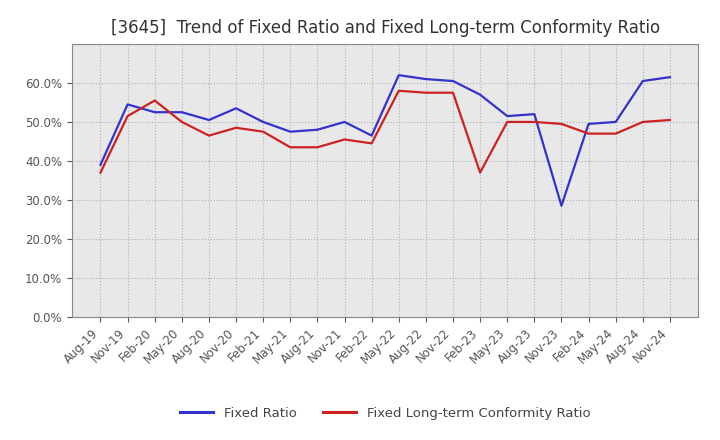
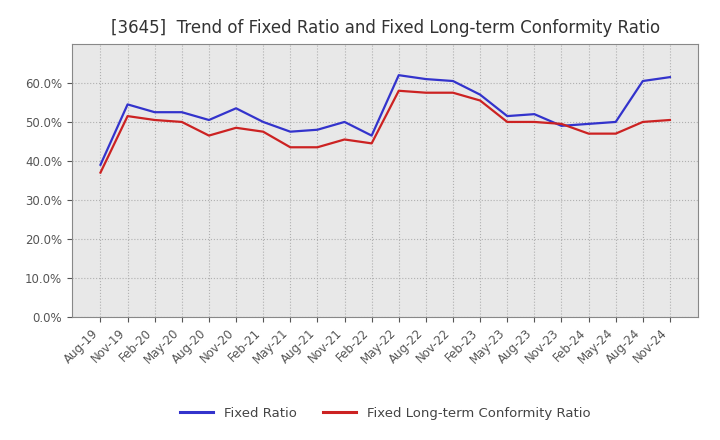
Fixed Long-term Conformity Ratio/Feb-20: 55.5% -> 50.5%
Fixed Long-term Conformity Ratio/Feb-23: 37.0% -> 55.5%
Fixed Ratio/Nov-23: 28.5% -> 49.0%
